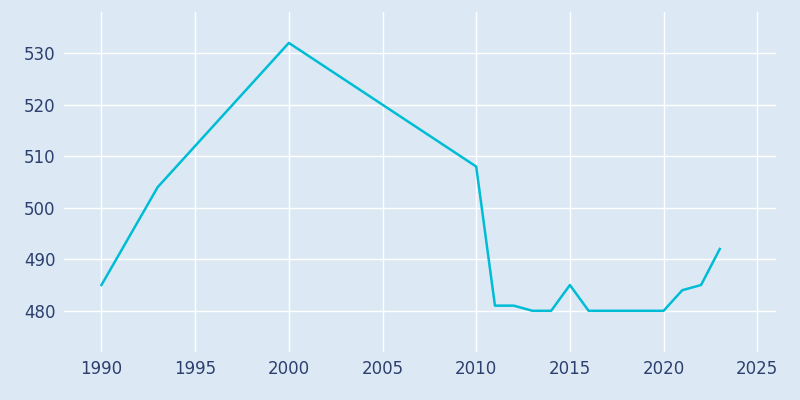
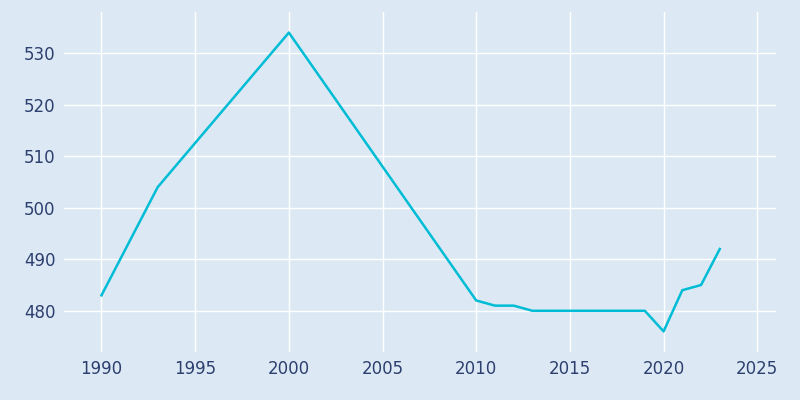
1990: 485 -> 483
2000: 532 -> 534
2010: 508 -> 482
2015: 485 -> 480
2020: 480 -> 476
